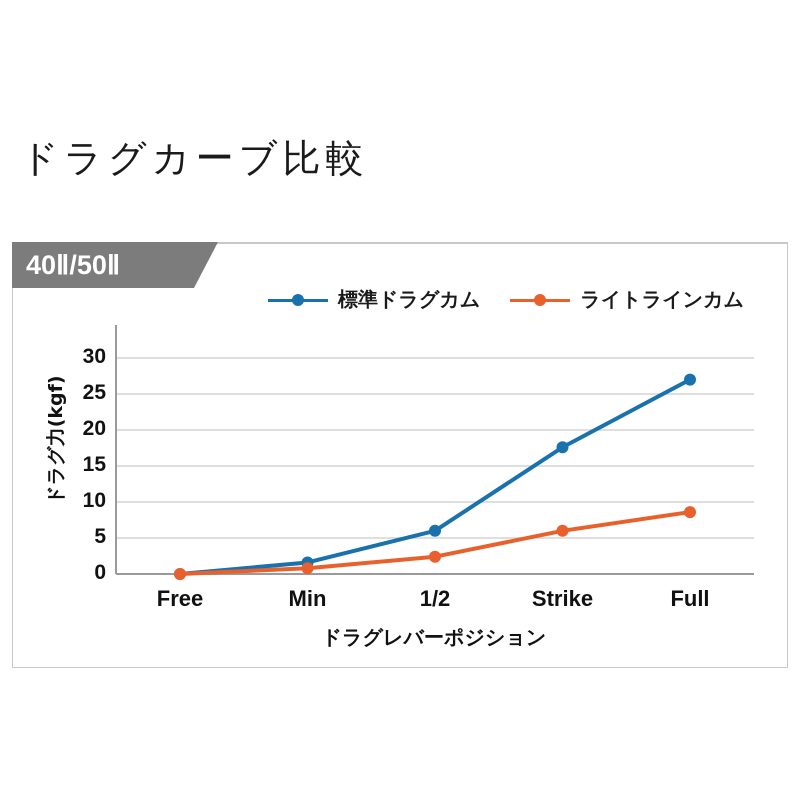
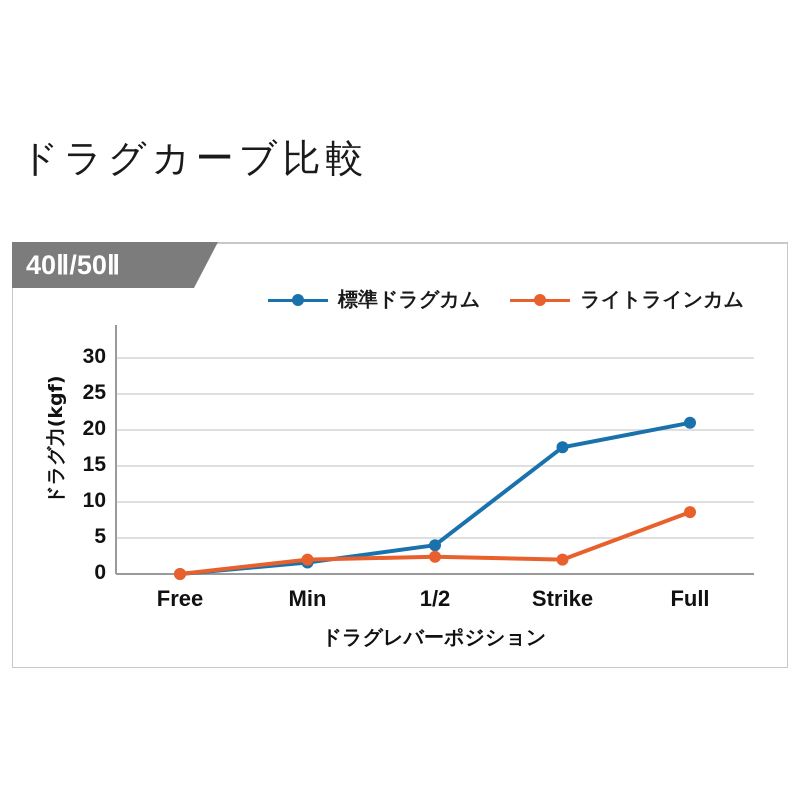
ライトラインカム/Min: 1 -> 2
標準ドラグカム/1/2: 6 -> 4
ライトラインカム/Strike: 6 -> 2
標準ドラグカム/Full: 27 -> 21
